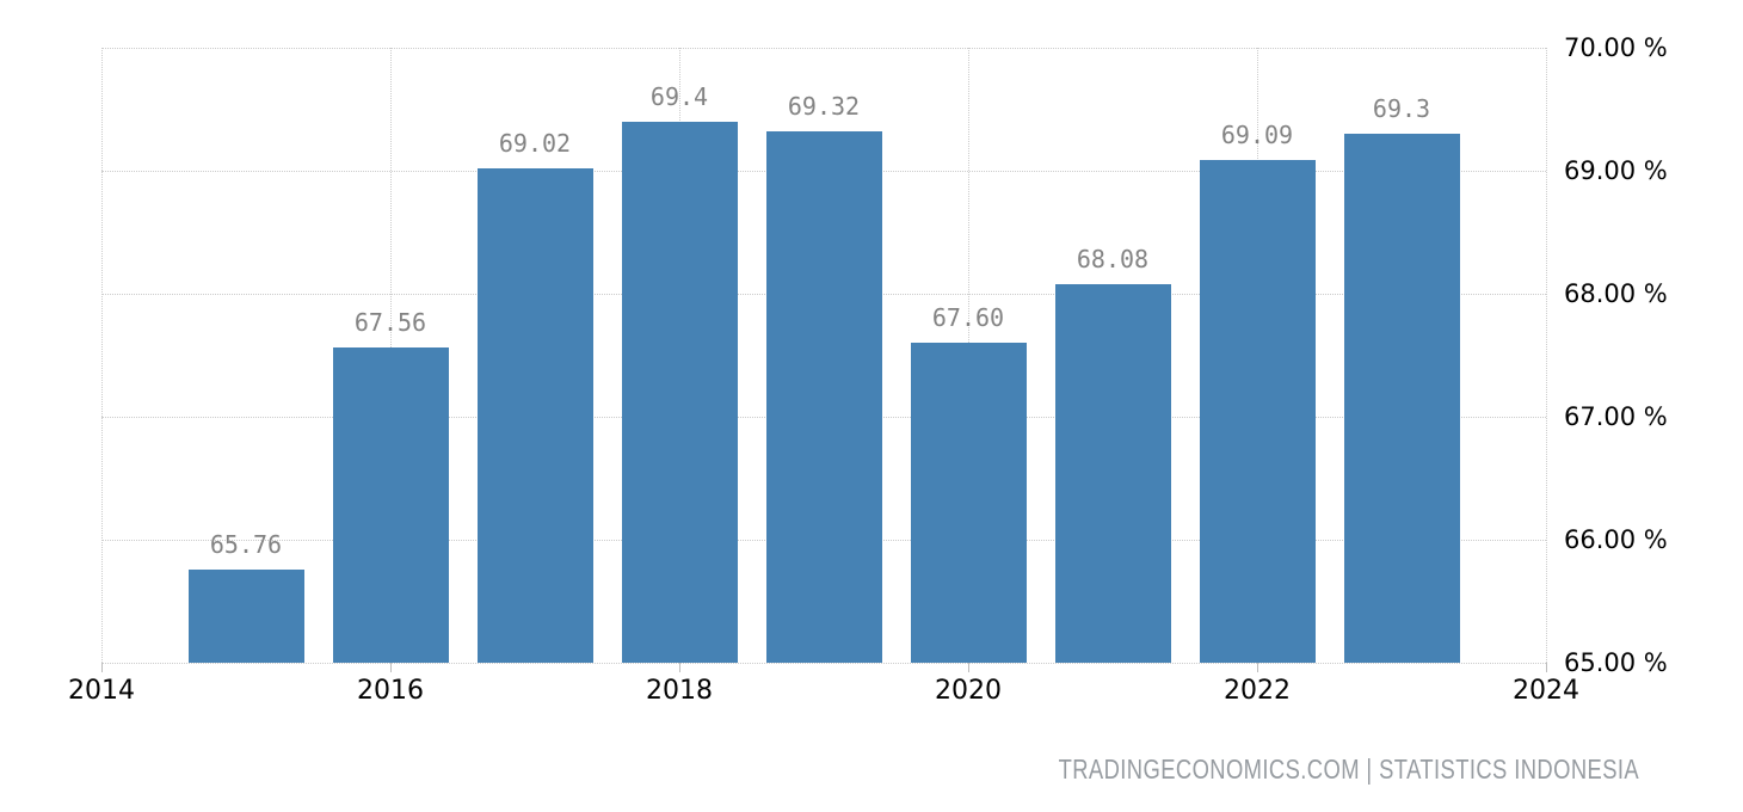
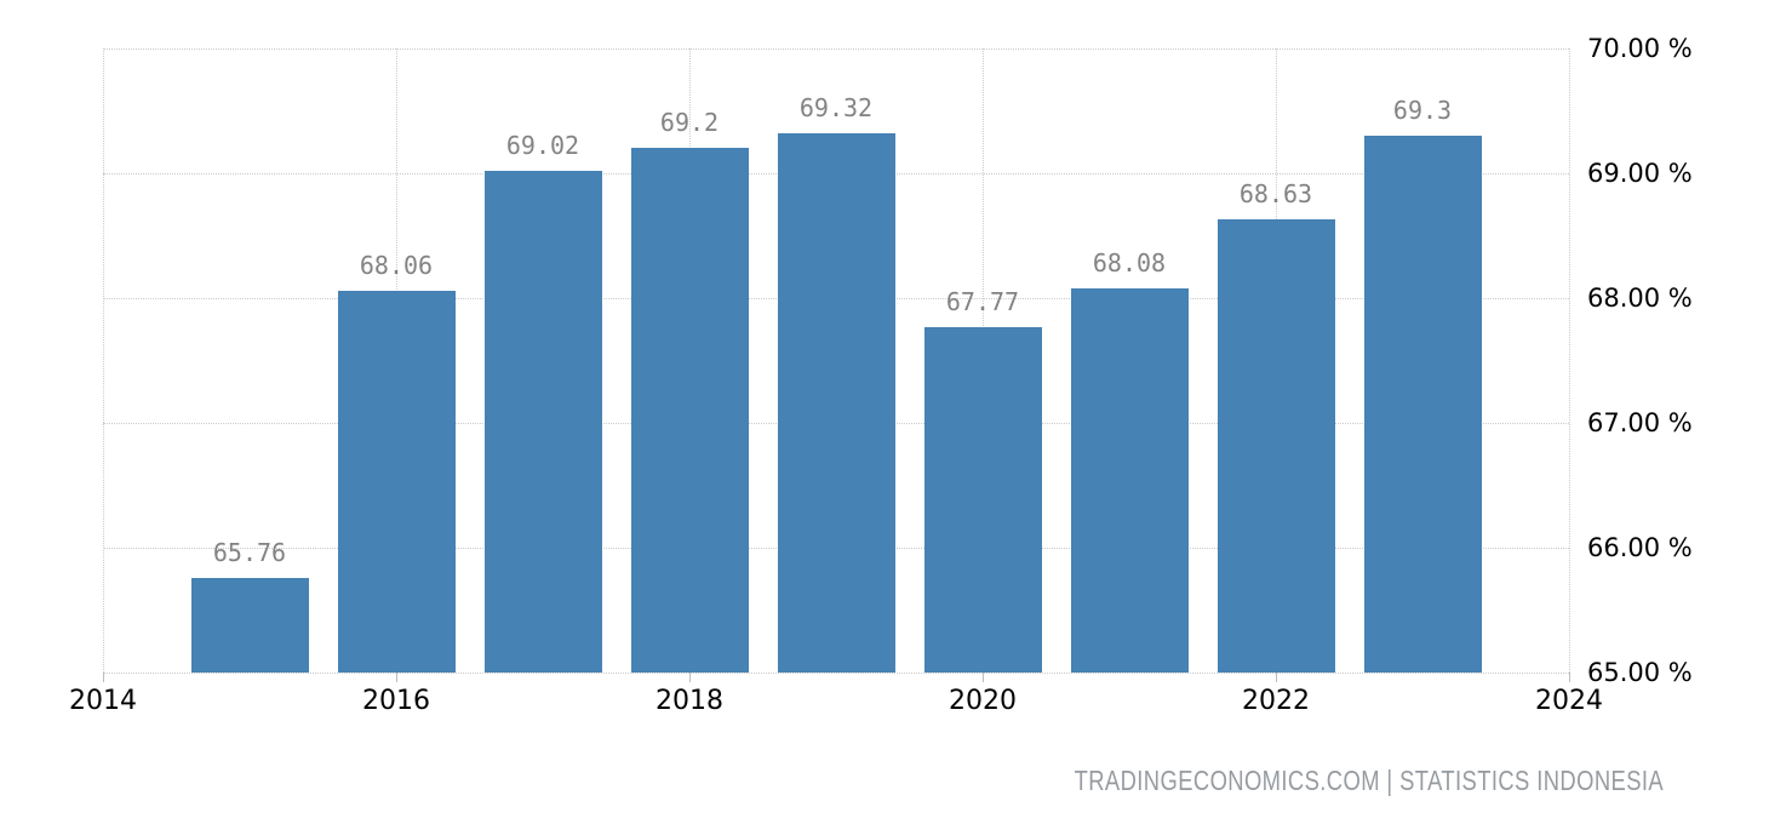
2016: 67.56 -> 68.06
2018: 69.4 -> 69.2
2020: 67.60 -> 67.77
2022: 69.09 -> 68.63
